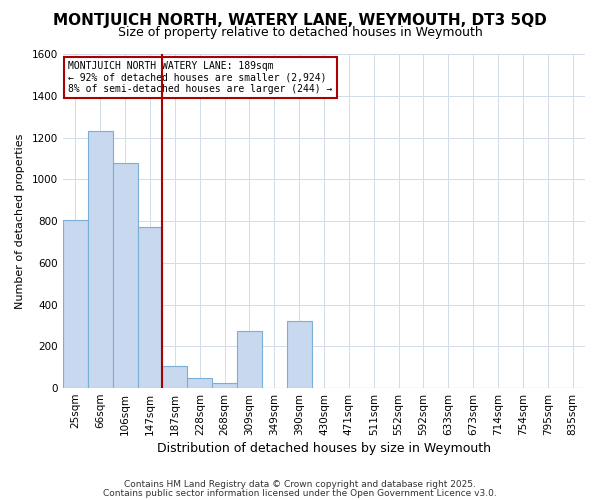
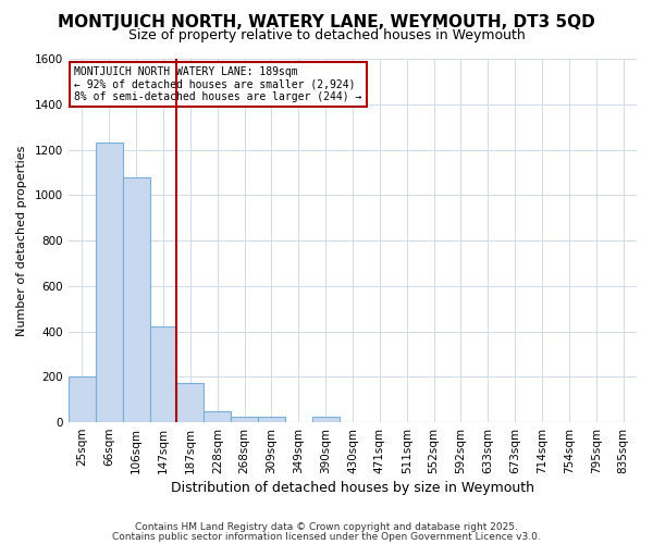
25sqm: 805 -> 200
147sqm: 770 -> 420
187sqm: 105 -> 175
309sqm: 275 -> 25
390sqm: 320 -> 25
